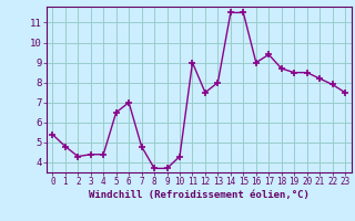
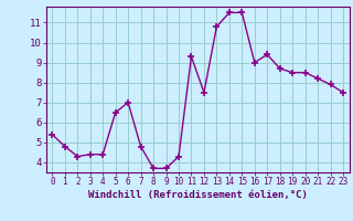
11: 9.0 -> 9.3
13: 8.0 -> 10.8
